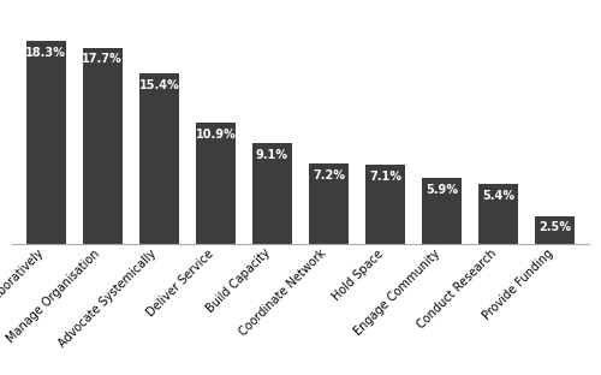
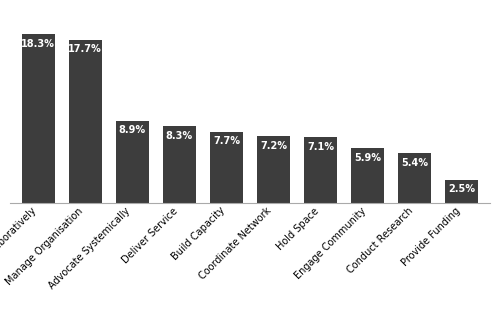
Advocate Systemically: 15.4% -> 8.9%
Deliver Service: 10.9% -> 8.3%
Build Capacity: 9.1% -> 7.7%
